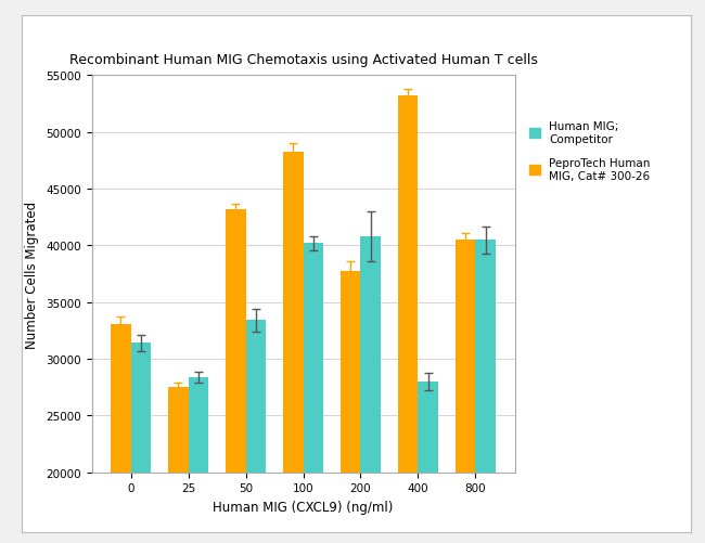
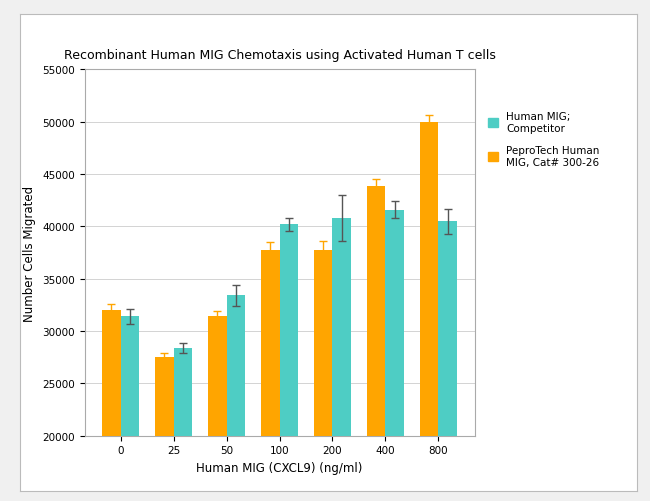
PeproTech Human MIG, Cat# 300-26/0: 33100 -> 32000
PeproTech Human MIG, Cat# 300-26/50: 43200 -> 31400
PeproTech Human MIG, Cat# 300-26/100: 48200 -> 37700
PeproTech Human MIG, Cat# 300-26/400: 53200 -> 43900
Human MIG; Competitor/400: 28000 -> 41600
PeproTech Human MIG, Cat# 300-26/800: 40500 -> 50000
